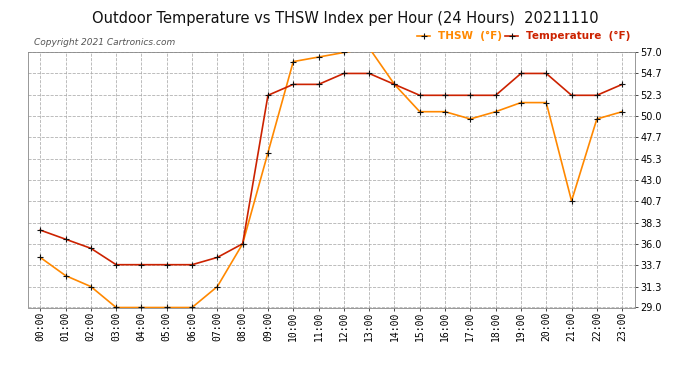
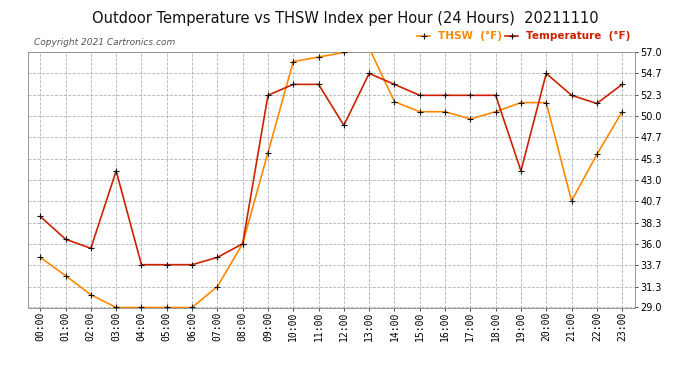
Temperature (°F)/00:00: 37.5 -> 39.0
THSW (°F)/02:00: 31.3 -> 30.4
Temperature (°F)/03:00: 33.7 -> 44.0
Temperature (°F)/12:00: 54.7 -> 49.0
THSW (°F)/14:00: 53.5 -> 51.6
Temperature (°F)/19:00: 54.7 -> 44.0
Temperature (°F)/22:00: 52.3 -> 51.4
THSW (°F)/22:00: 49.7 -> 45.8
